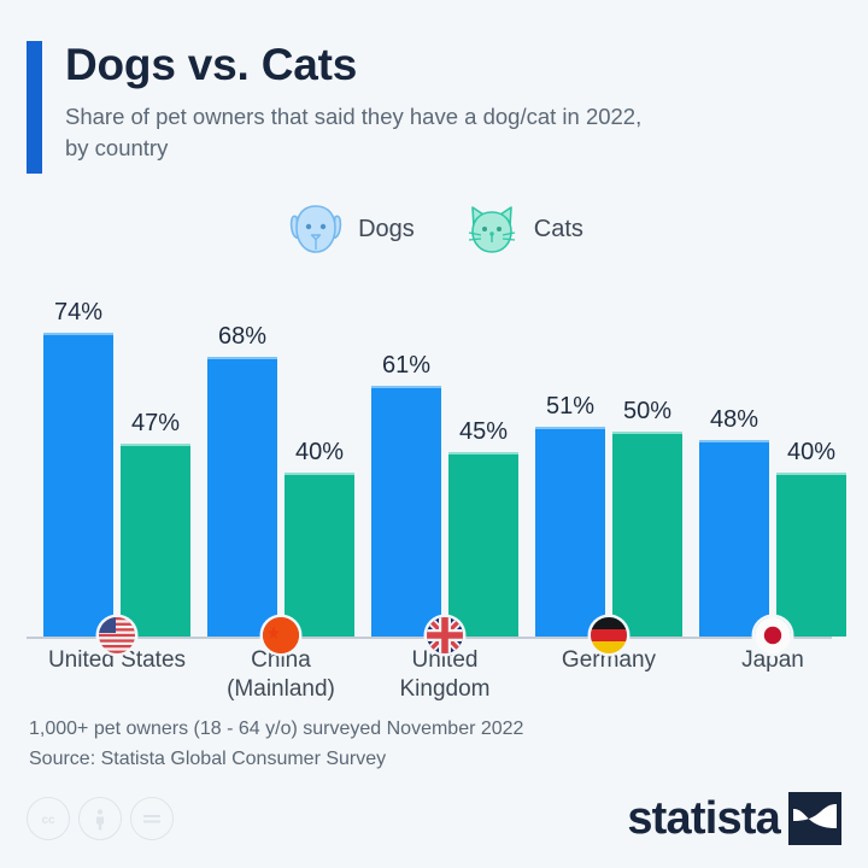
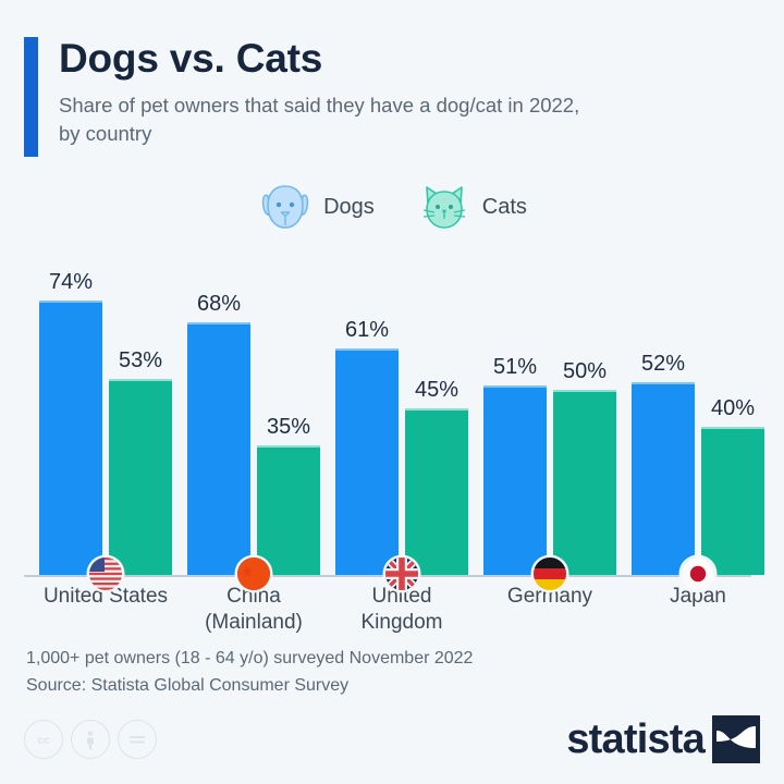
Cats/United States: 47% -> 53%
Cats/China (Mainland): 40% -> 35%
Dogs/Japan: 48% -> 52%
